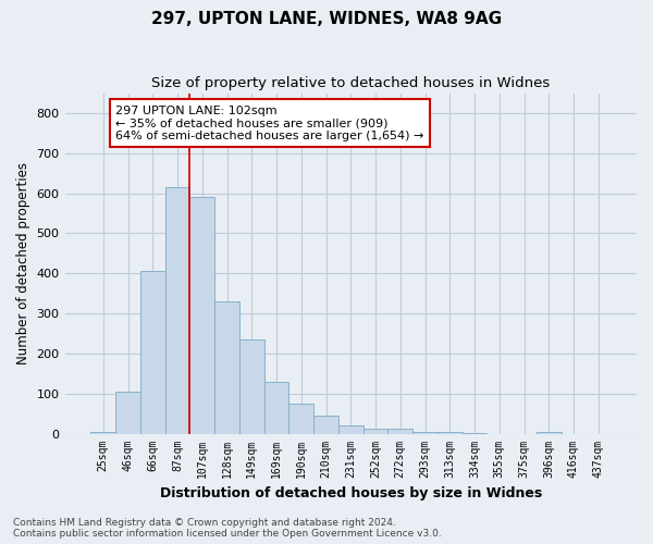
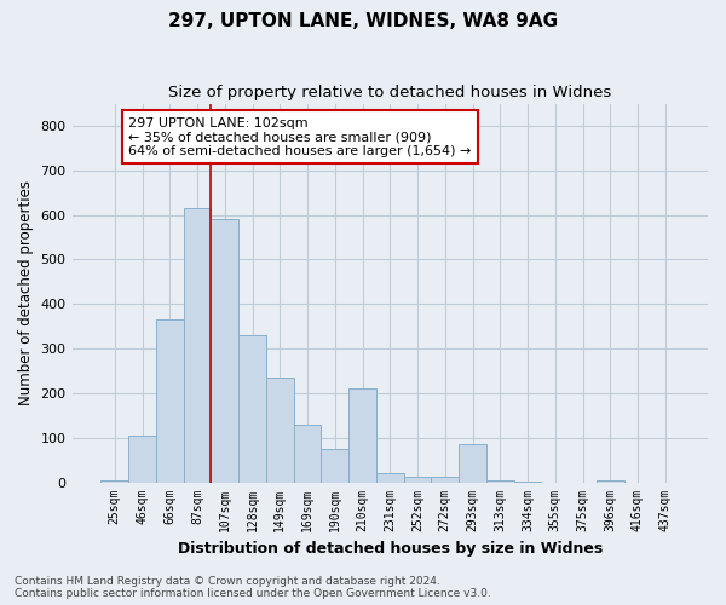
66sqm: 405 -> 365
210sqm: 45 -> 210
293sqm: 3 -> 85
